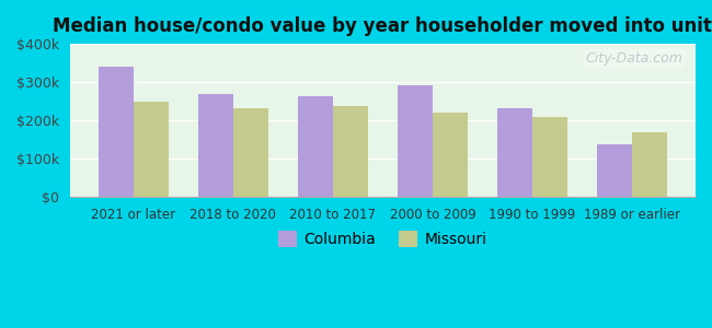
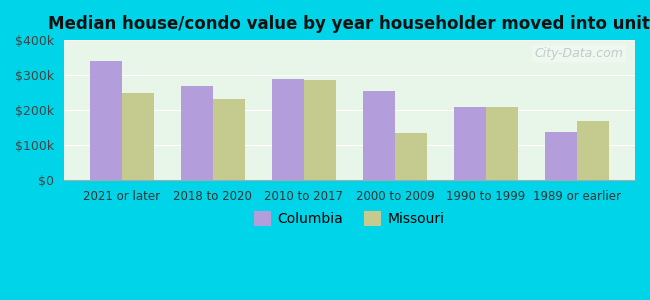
Columbia/2010 to 2017: $263k -> $290k
Missouri/2010 to 2017: $236k -> $285k
Columbia/2000 to 2009: $293k -> $255k
Missouri/2000 to 2009: $220k -> $135k
Columbia/1990 to 1999: $232k -> $210k
